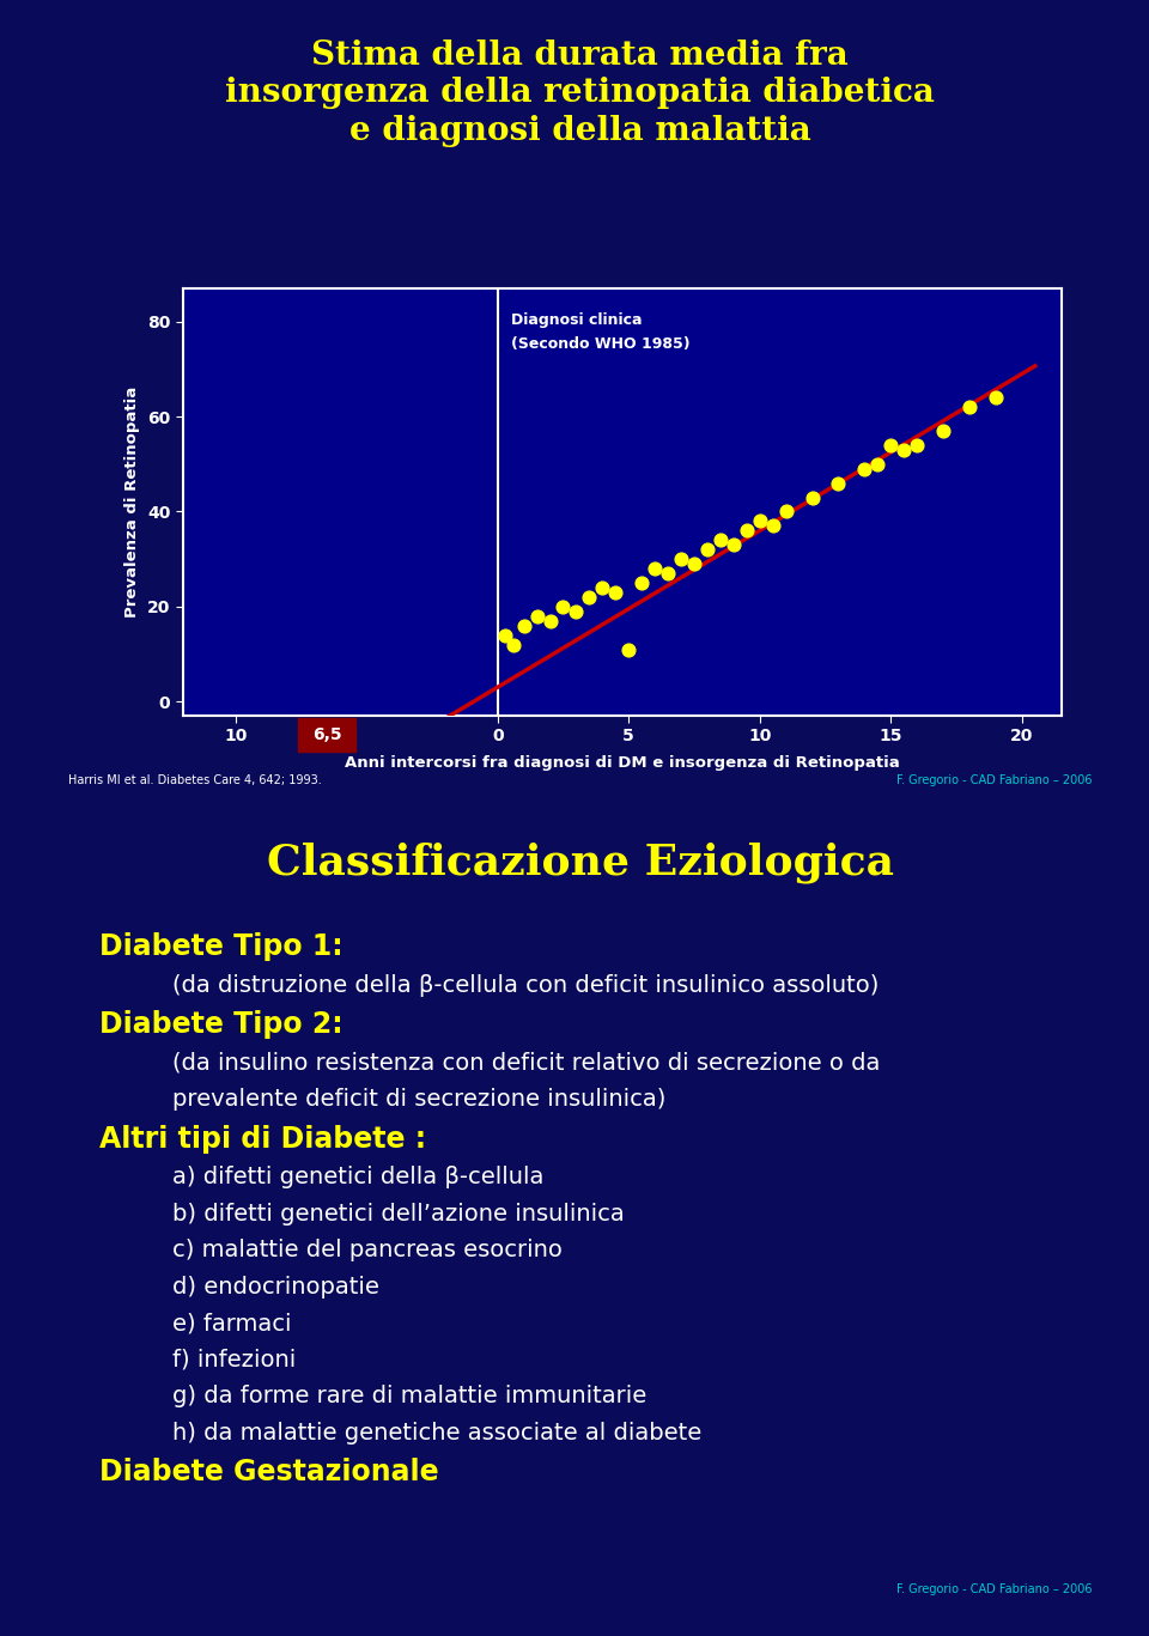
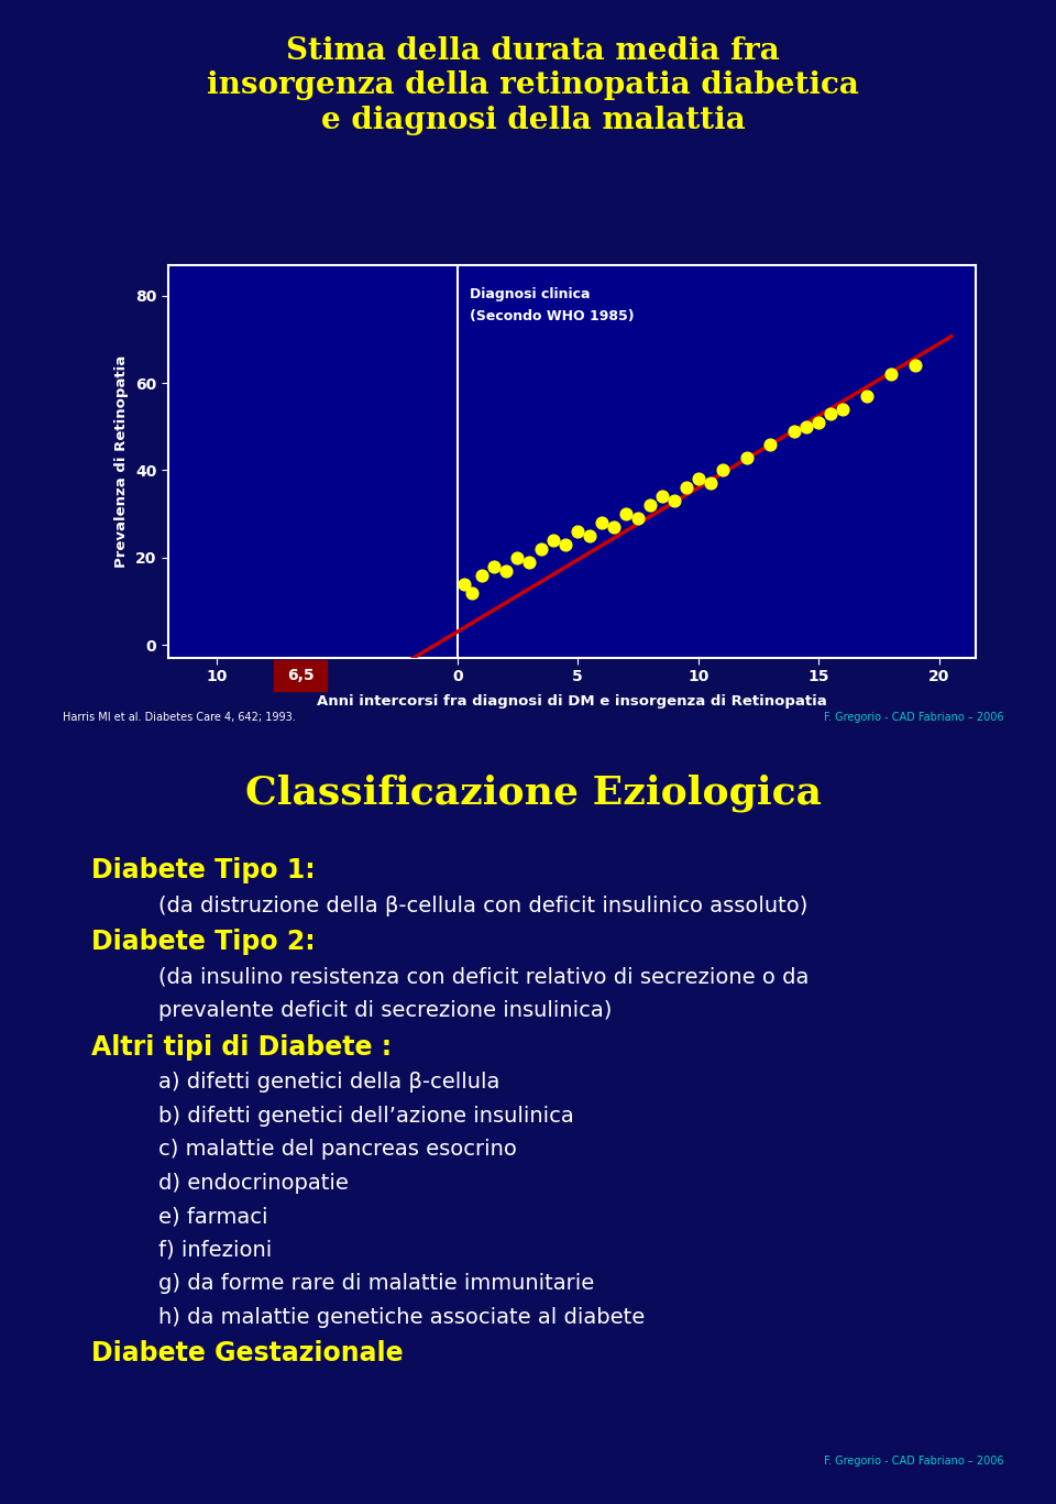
5: 11 -> 26
15: 54 -> 51
